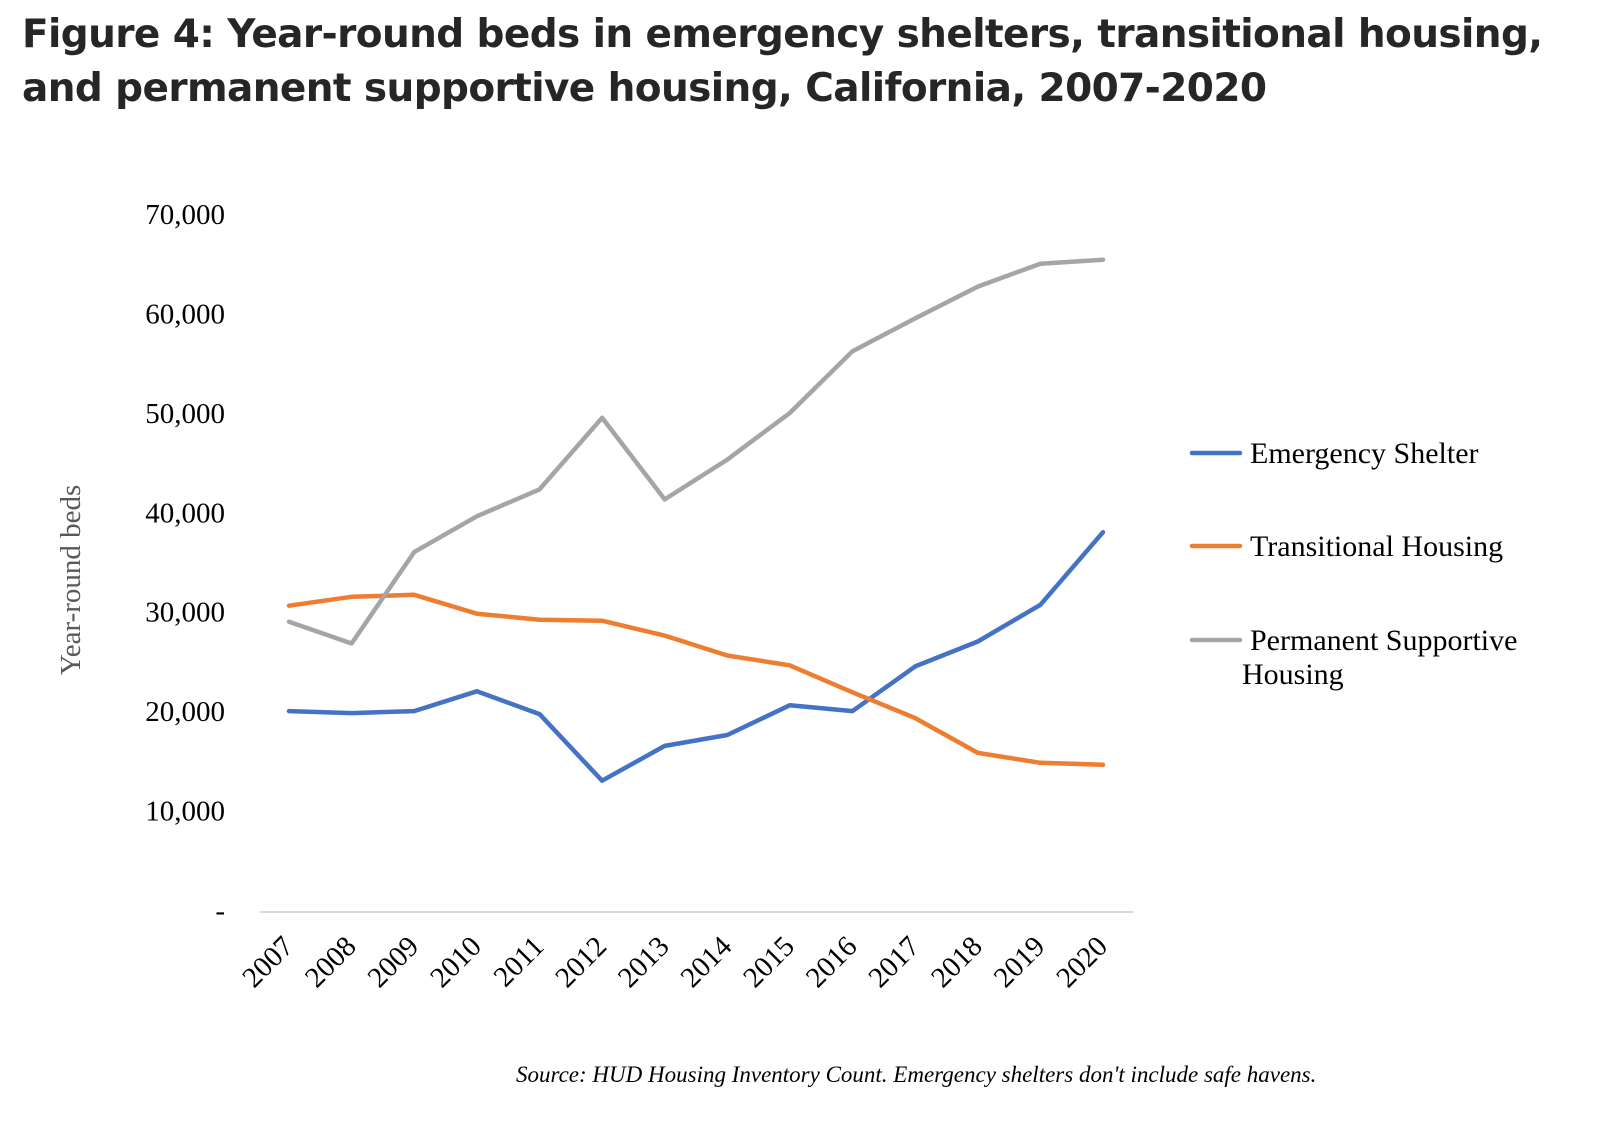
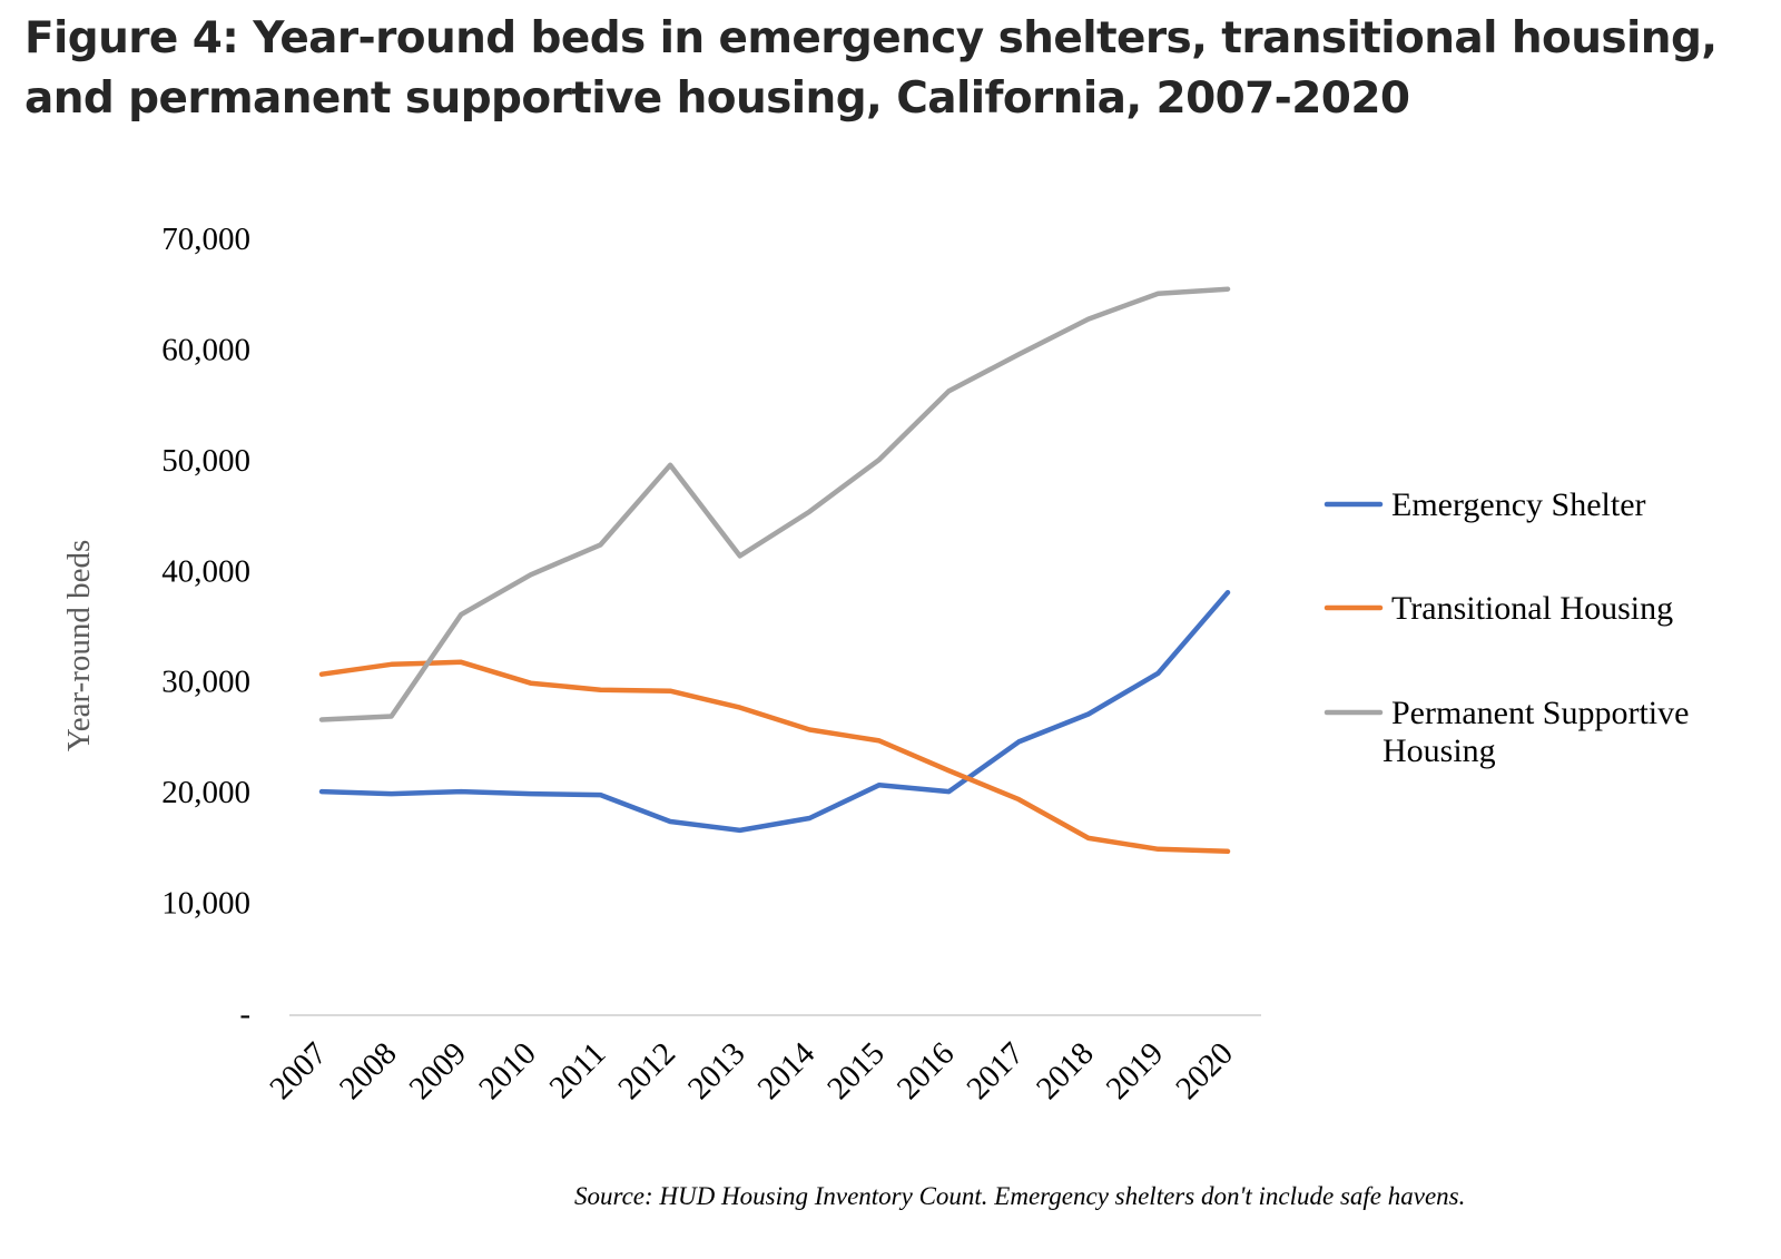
Permanent Supportive Housing/2007: 29000 -> 26000
Emergency Shelter/2010: 22000 -> 20000
Emergency Shelter/2012: 13000 -> 17000
